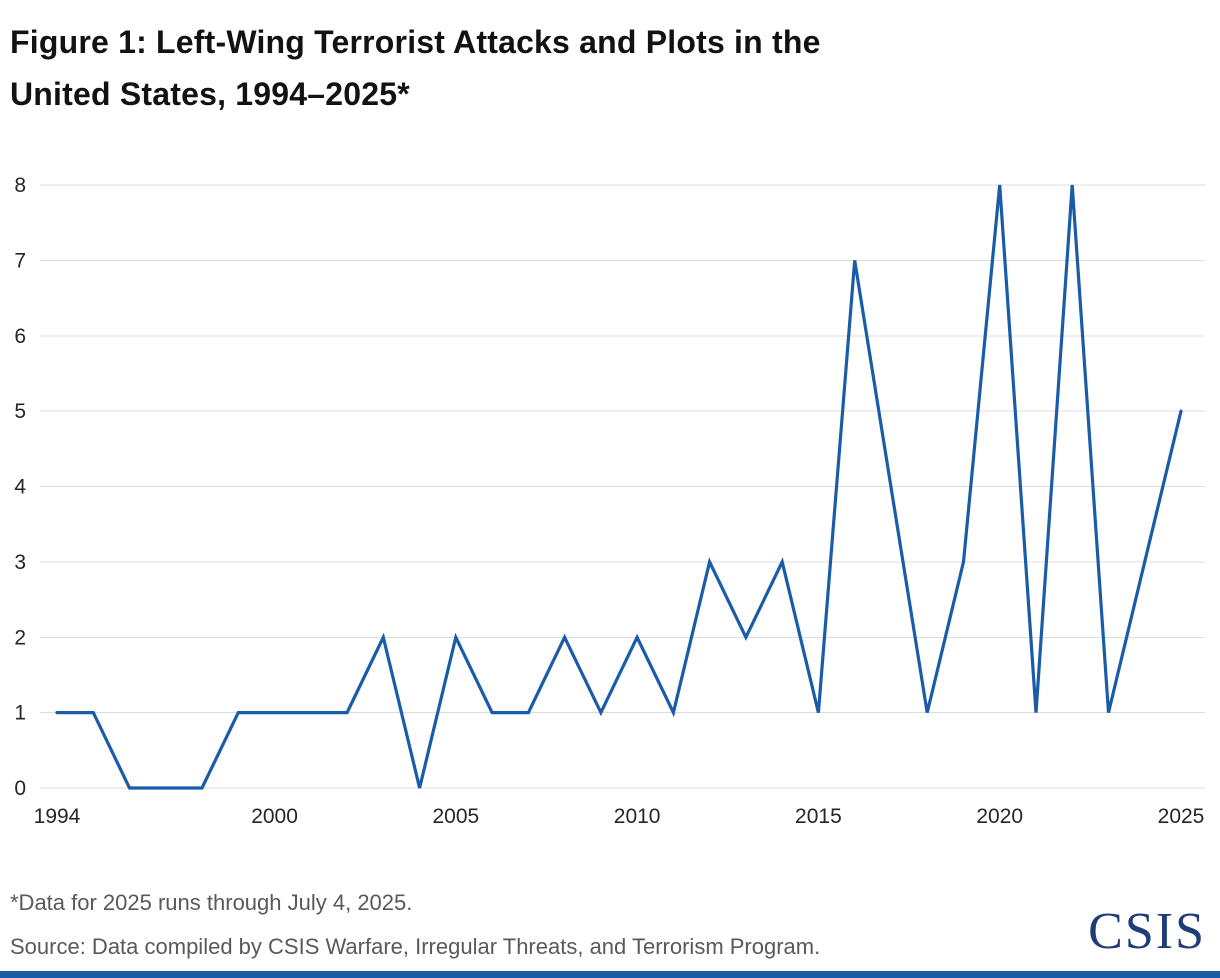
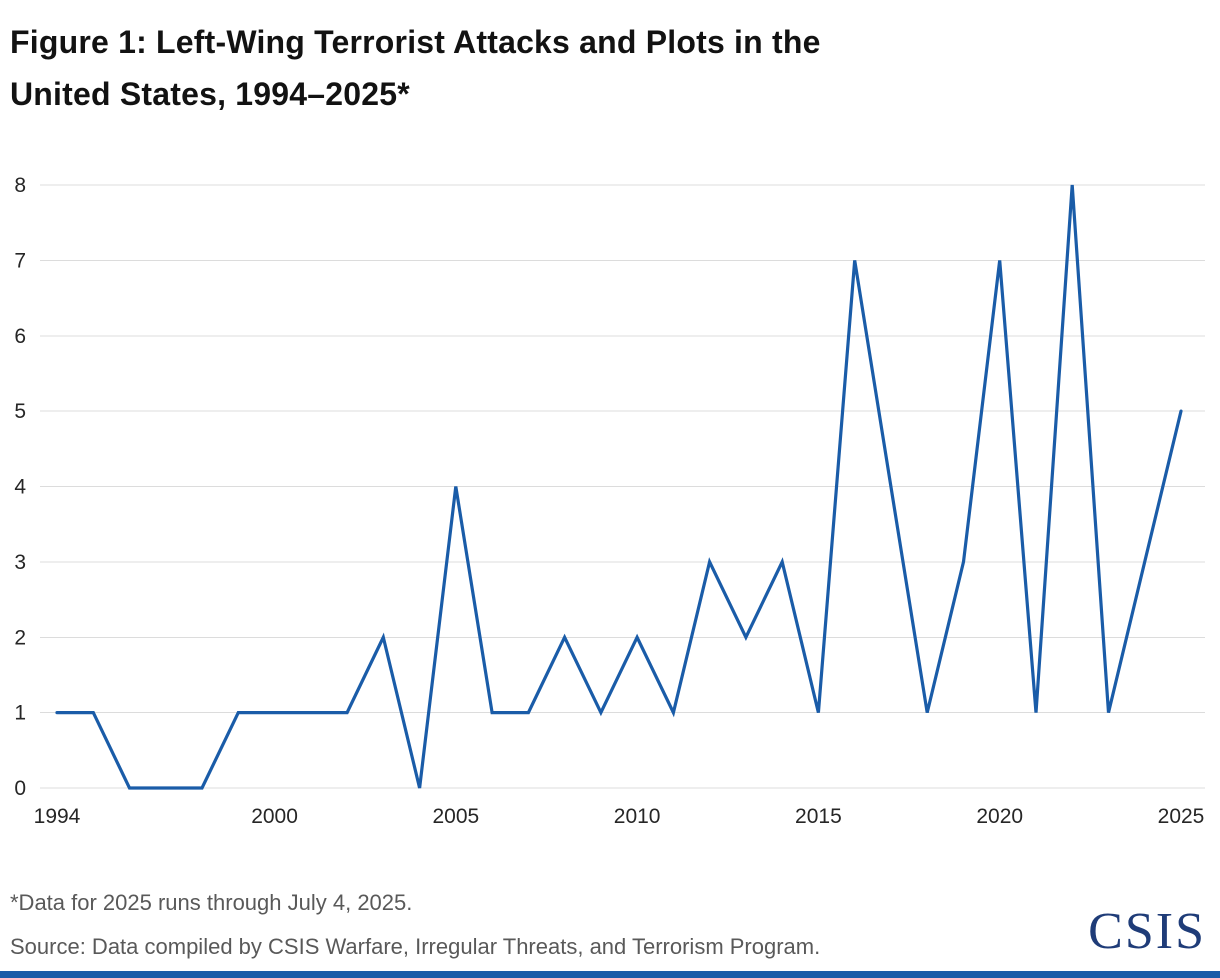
2005: 2 -> 4
2020: 8 -> 7
